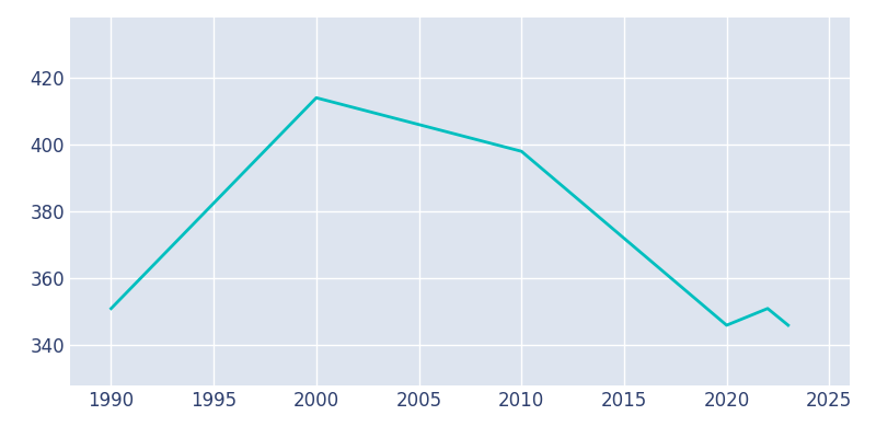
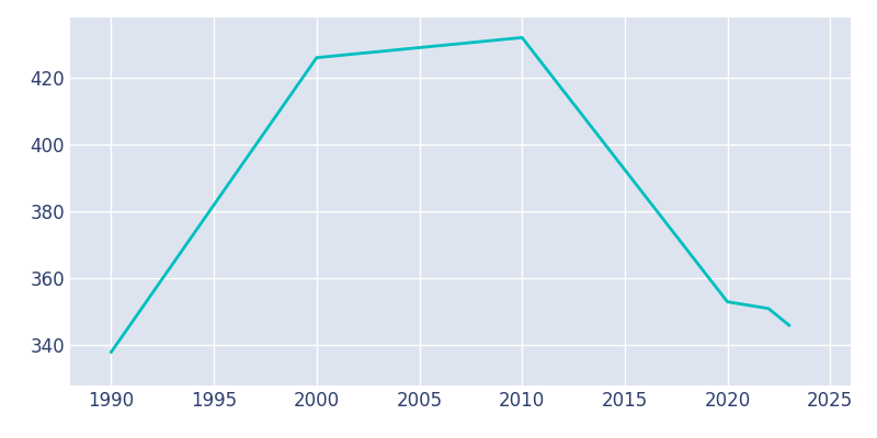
1990: 351 -> 338
2000: 414 -> 426
2010: 398 -> 432
2020: 346 -> 353
